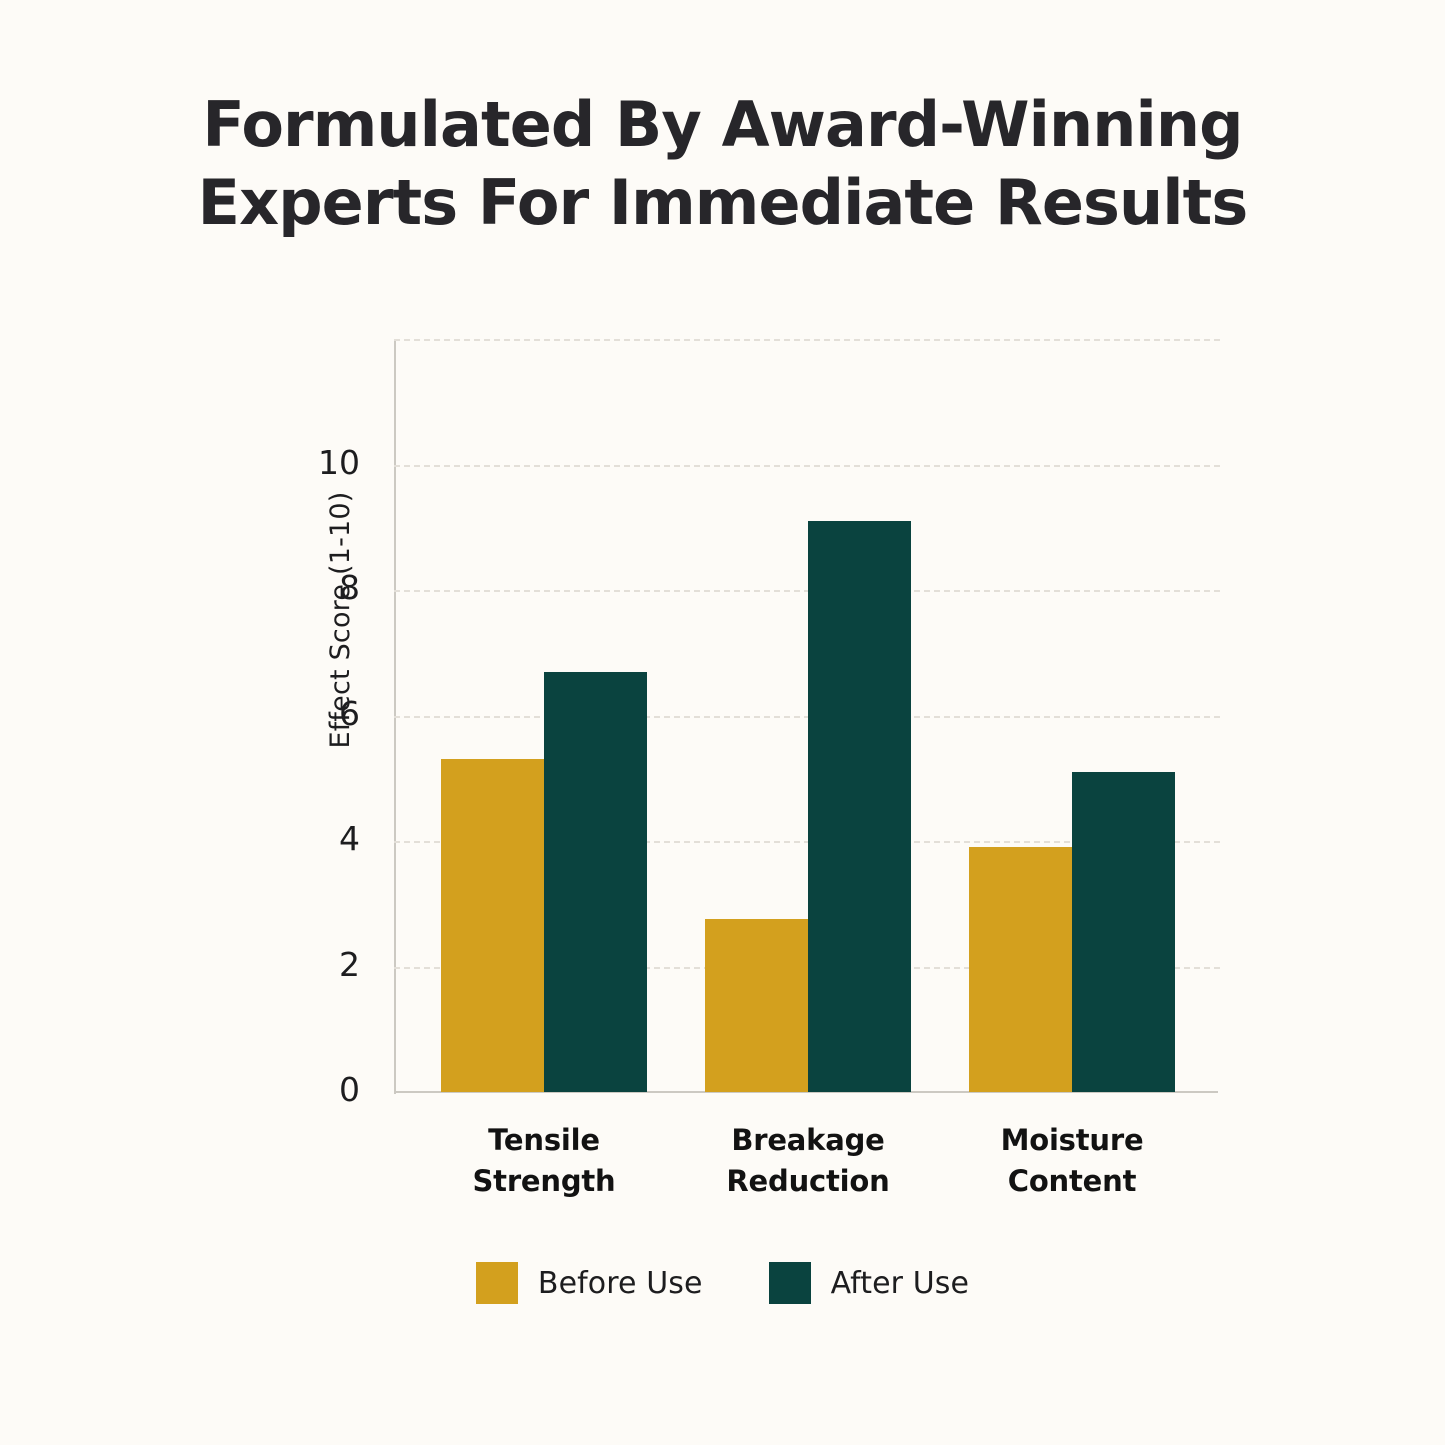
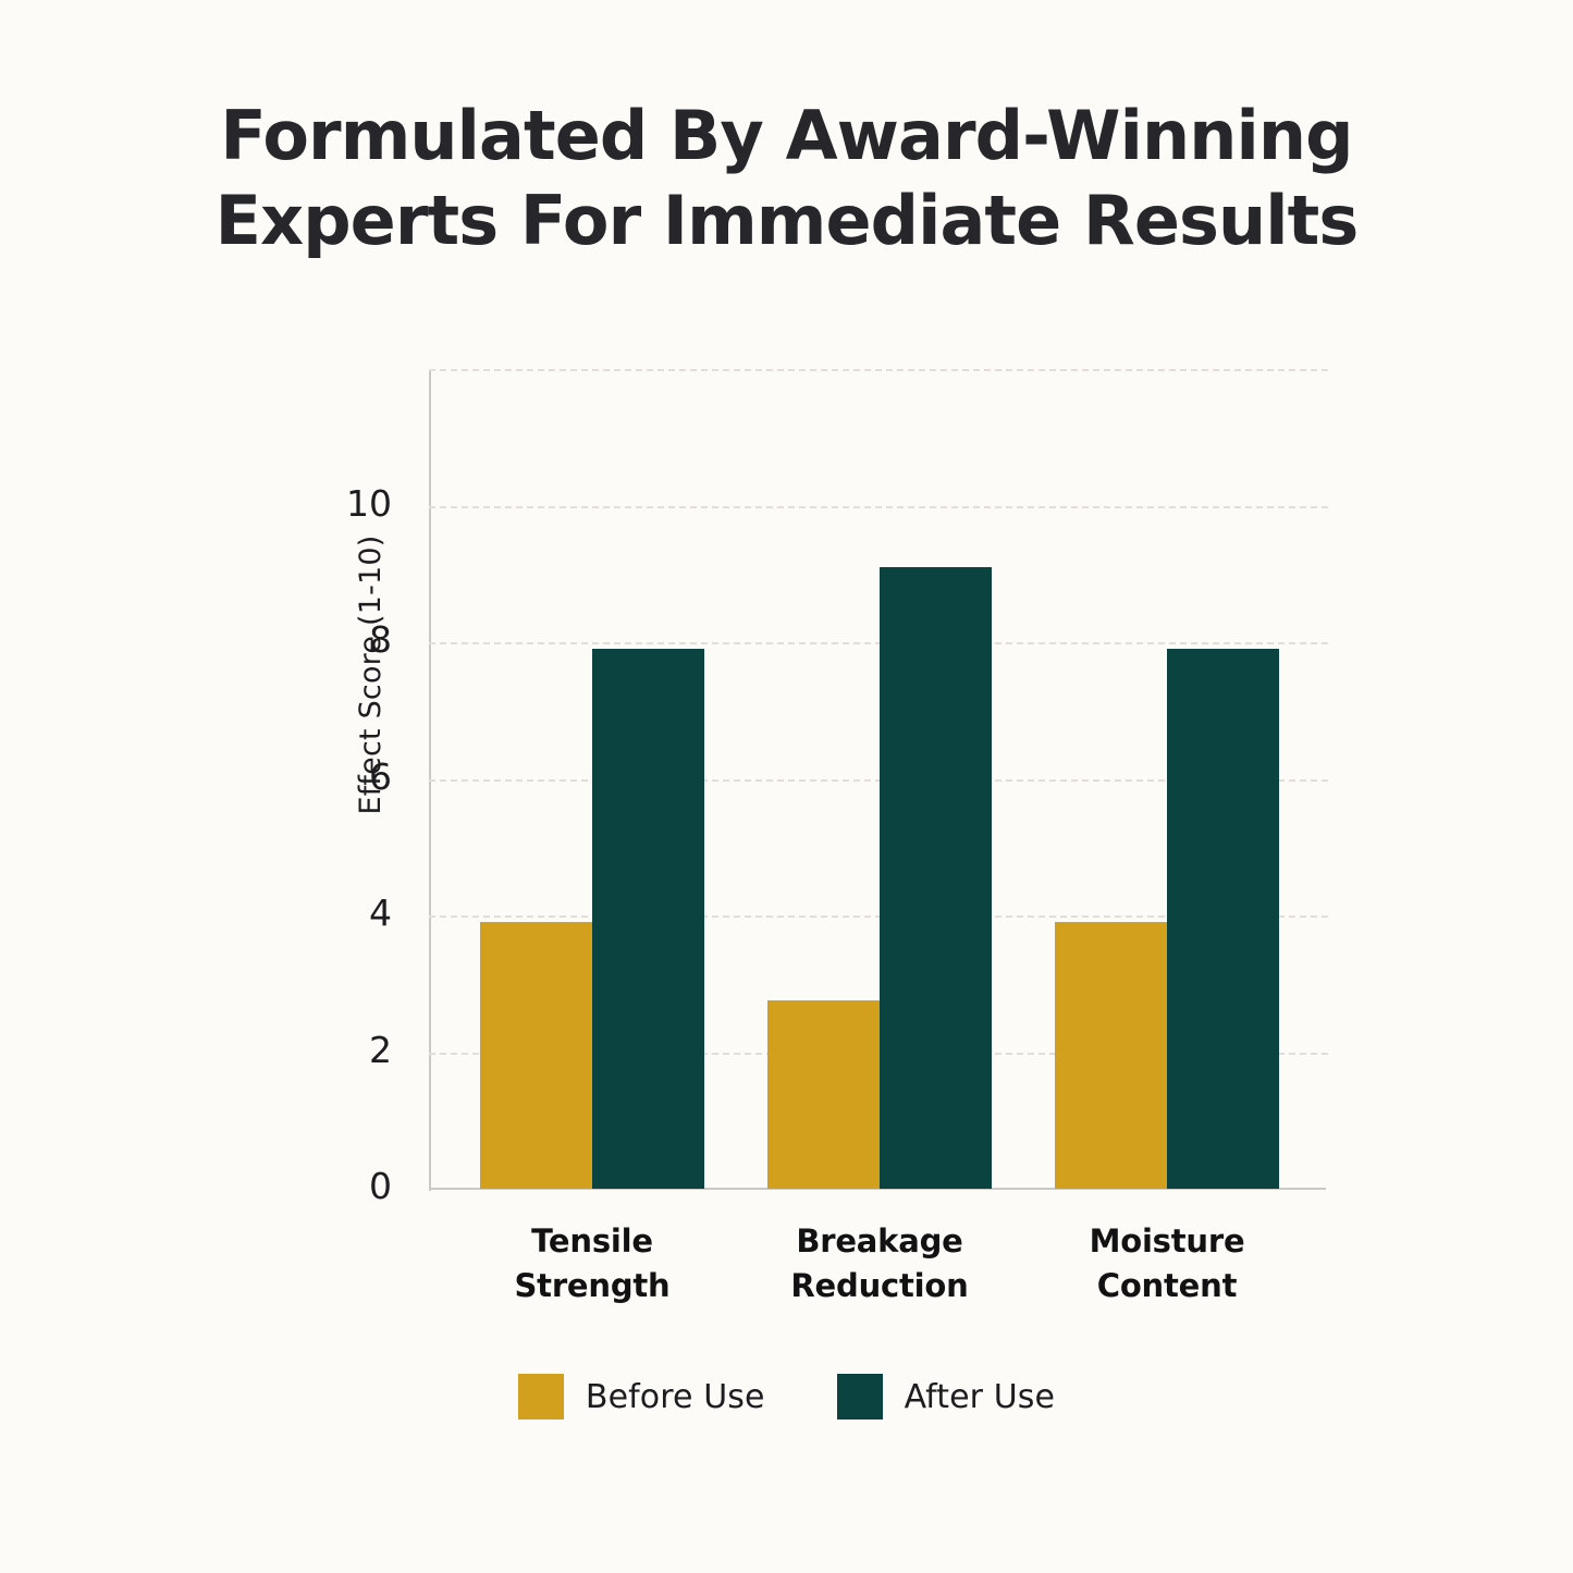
Before Use/Tensile Strength: 5.3 -> 3.9
After Use/Tensile Strength: 6.7 -> 7.9
After Use/Moisture Content: 5.1 -> 7.9
